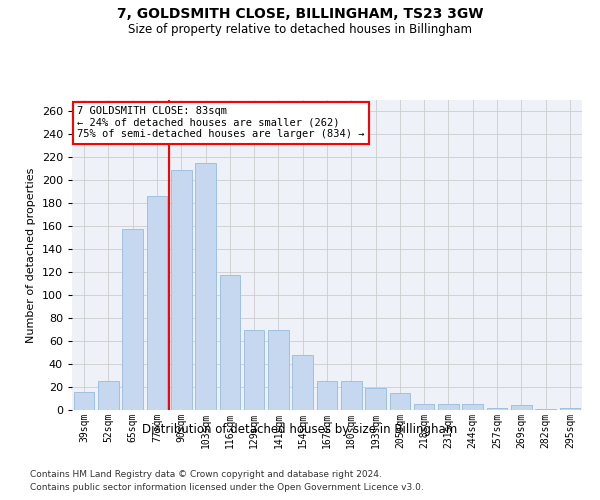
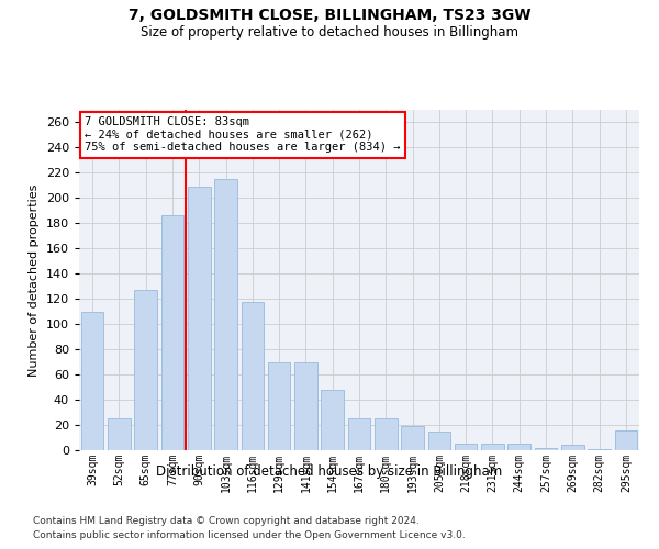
39sqm: 16 -> 110
65sqm: 158 -> 127
295sqm: 2 -> 16
